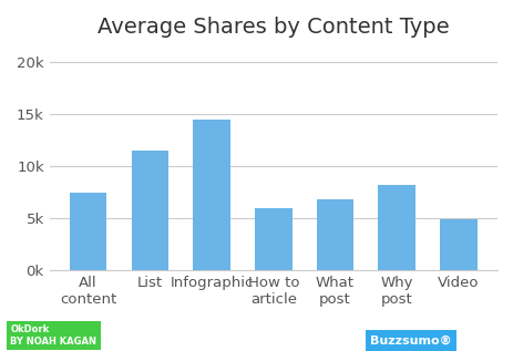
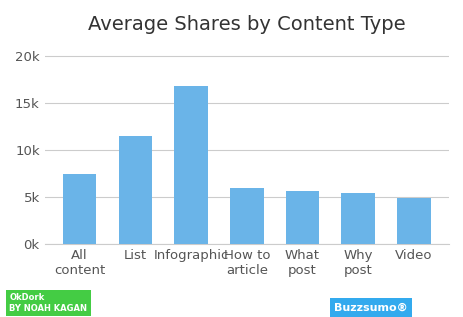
Infographic: 14.5k -> 16.8k
What post: 6.8k -> 5.6k
Why post: 8.2k -> 5.4k
